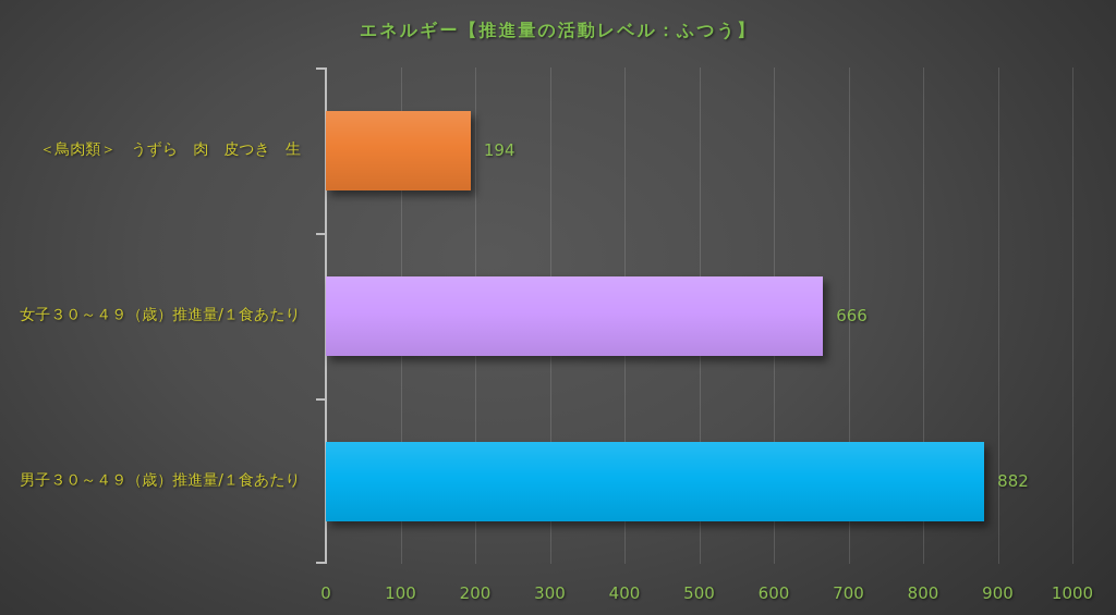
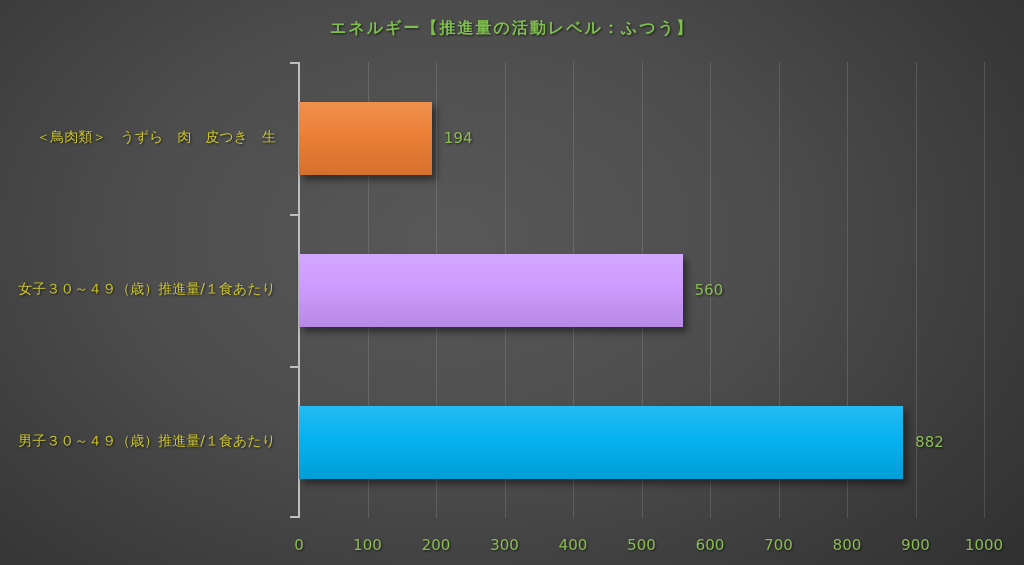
女子３０～４９（歳）推進量/１食あたり: 666 -> 560
